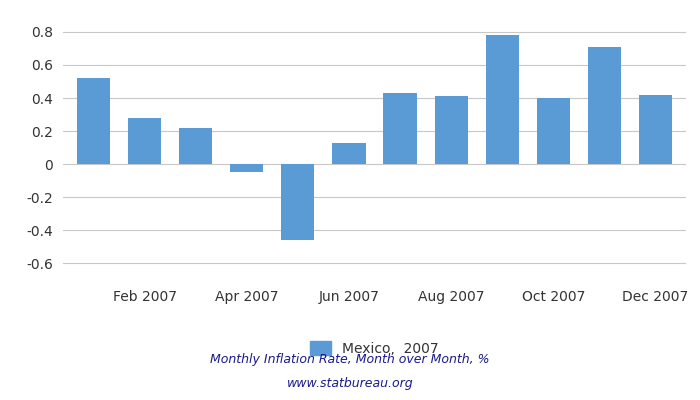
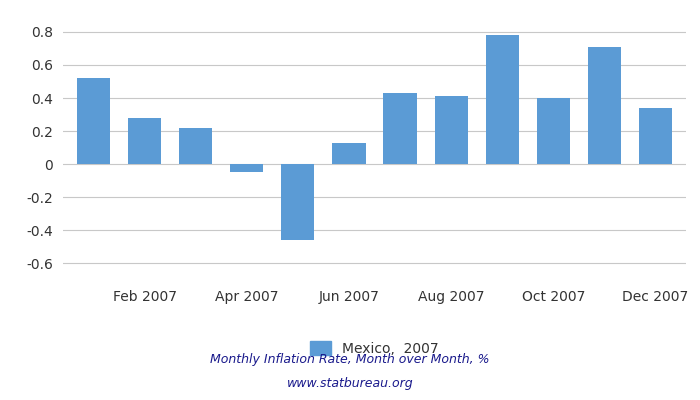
Dec 2007: 0.42 -> 0.34
